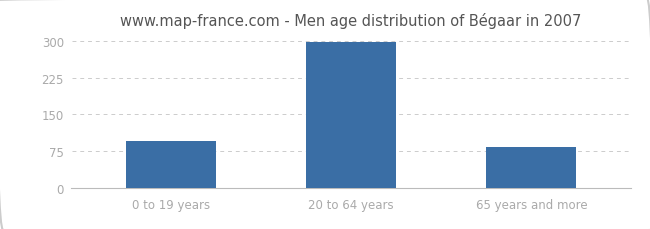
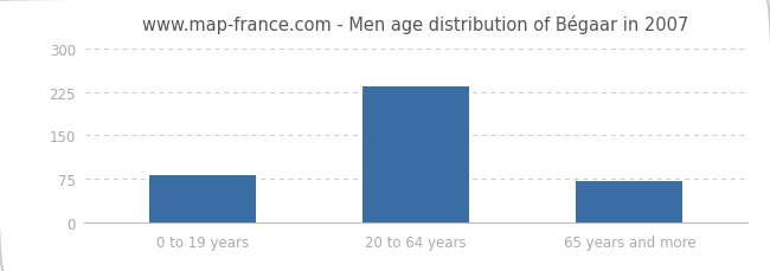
0 to 19 years: 95 -> 80
20 to 64 years: 297 -> 235
65 years and more: 83 -> 70
